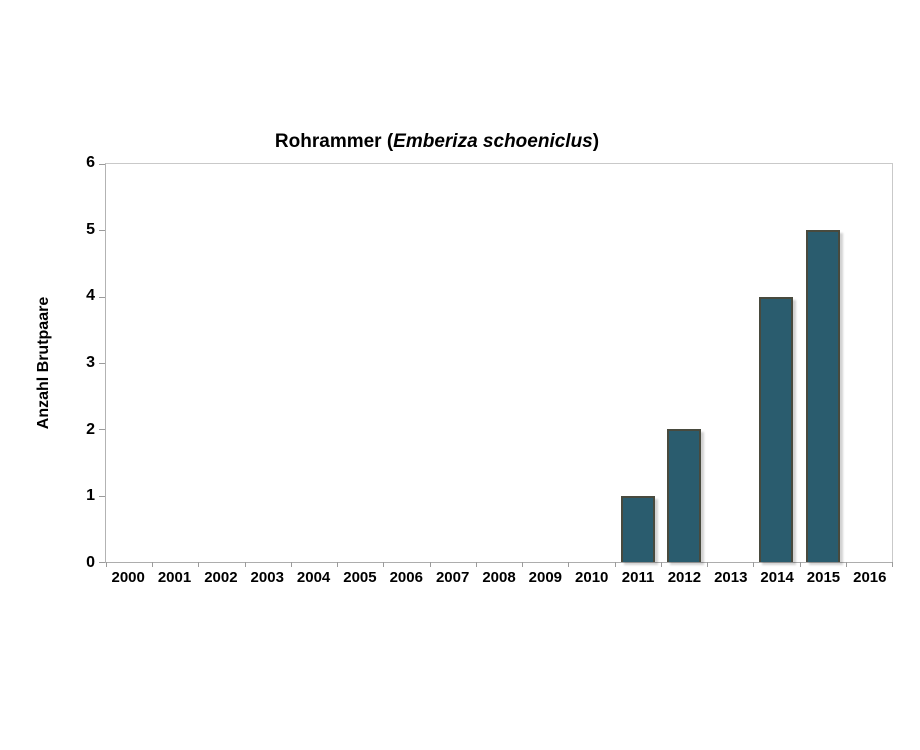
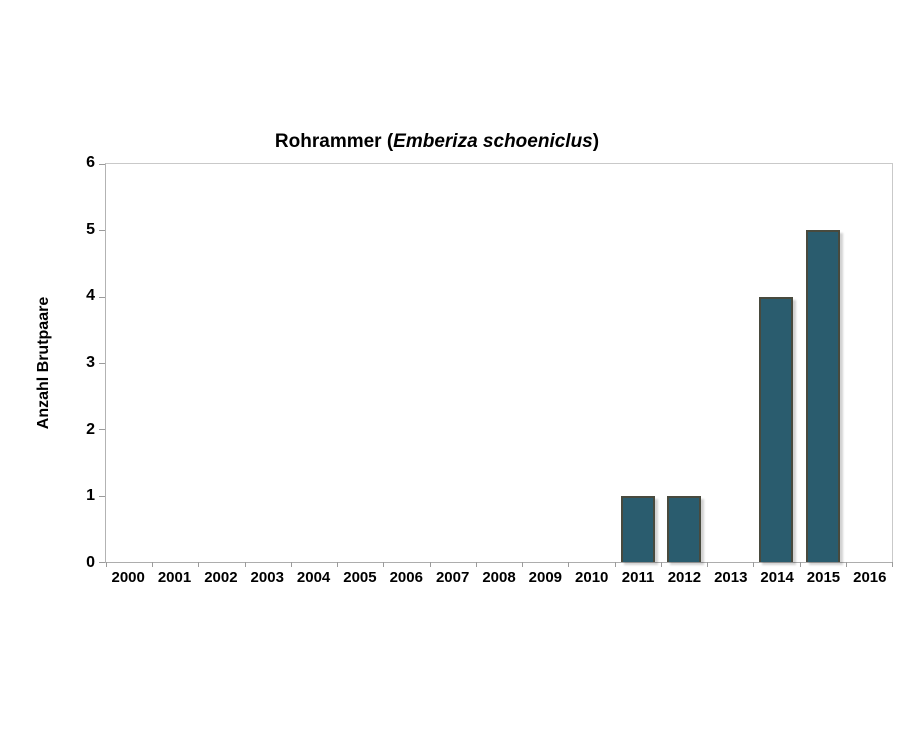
2012: 2 -> 1
